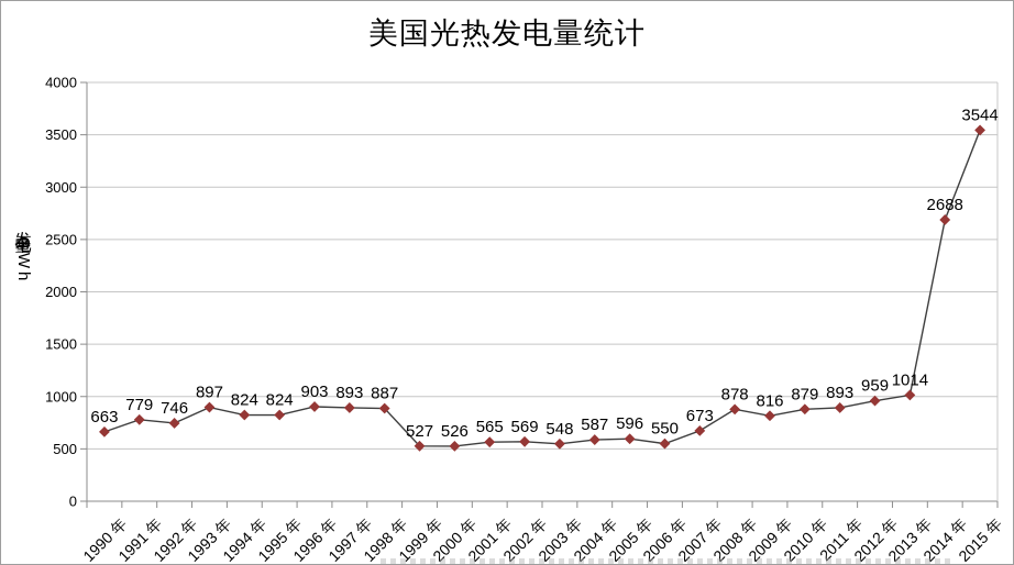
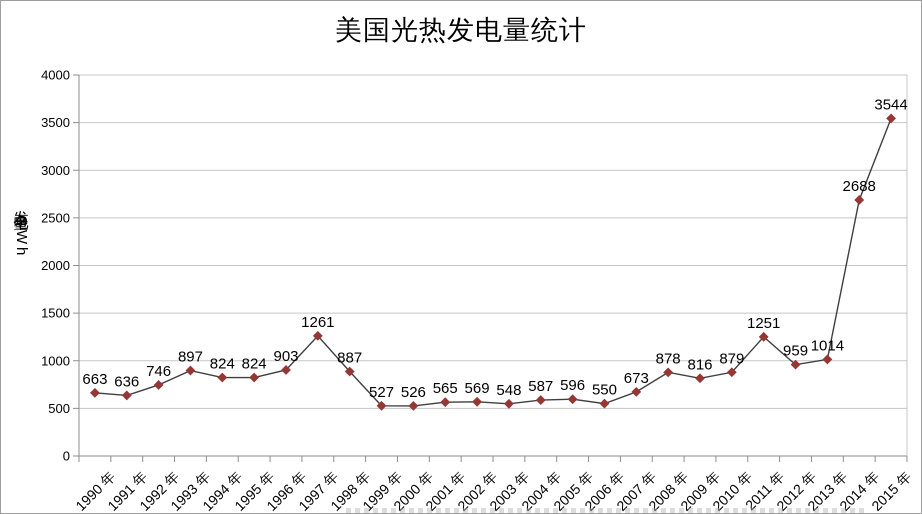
1991 年: 779 -> 636
1997 年: 893 -> 1261
2011 年: 893 -> 1251
